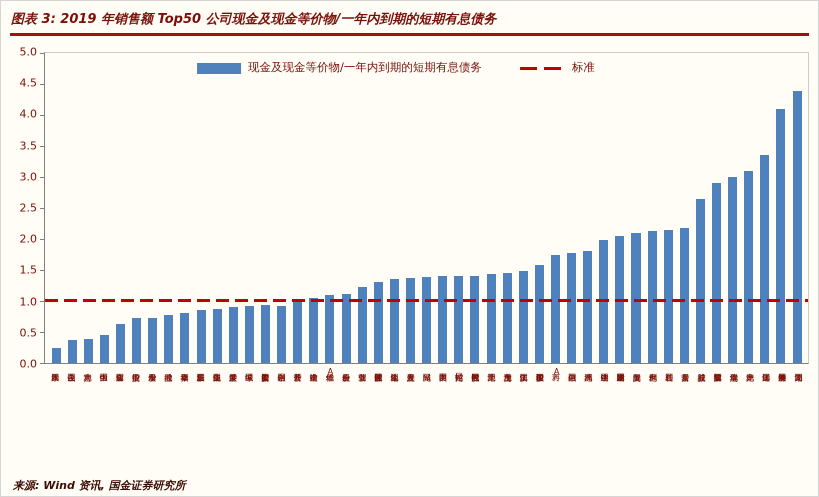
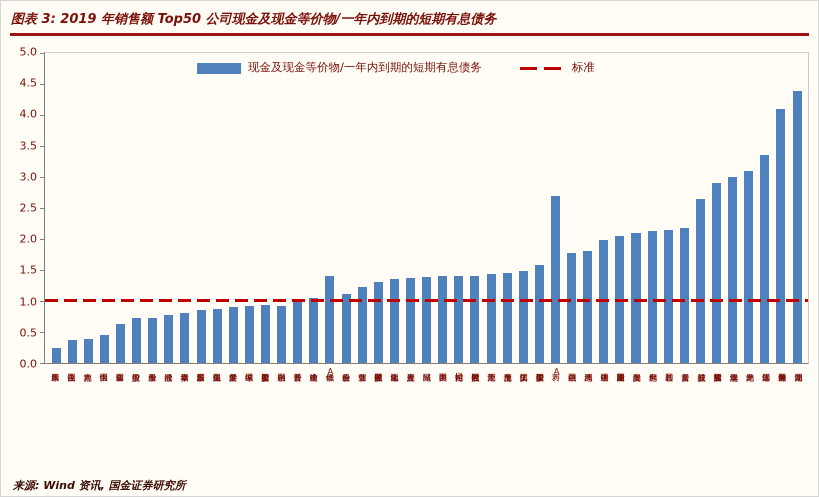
华侨城A: 1.1 -> 1.4
万科A: 1.8 -> 2.7
